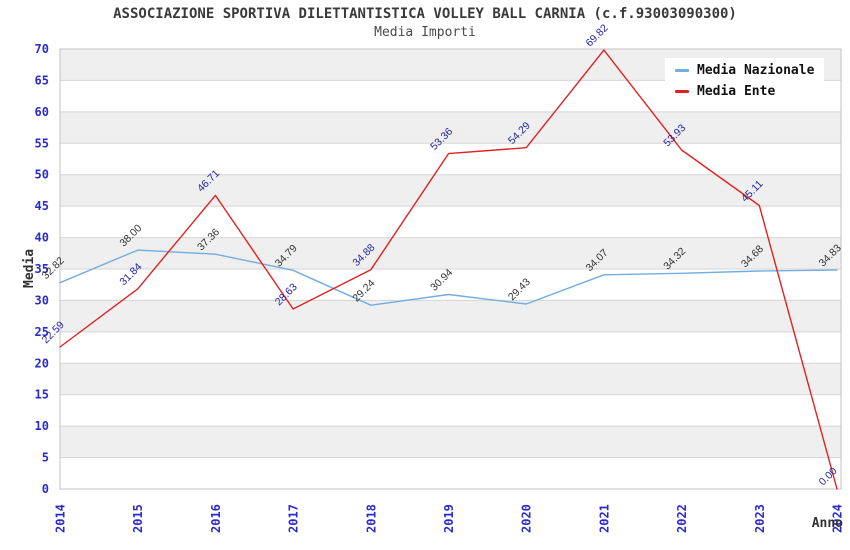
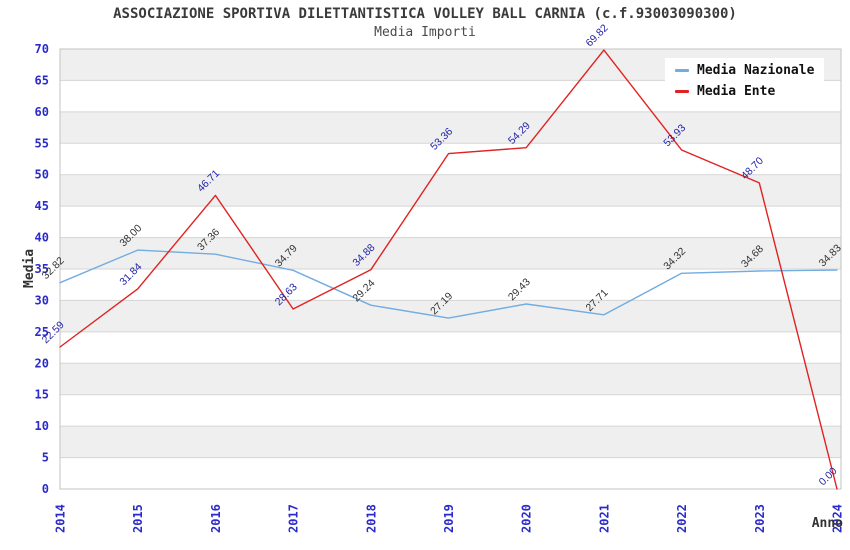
Media Nazionale/2019: 30.94 -> 27.19
Media Nazionale/2021: 34.07 -> 27.71
Media Ente/2023: 45.11 -> 48.70
